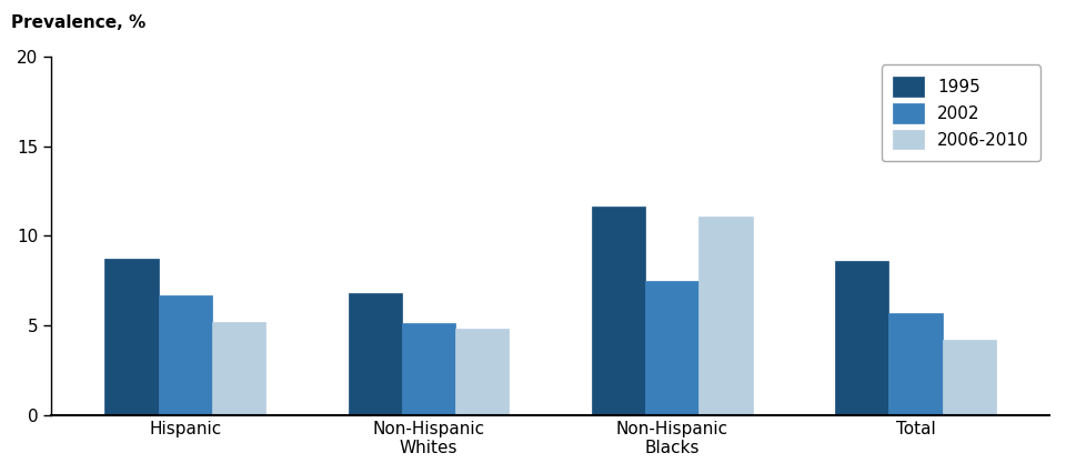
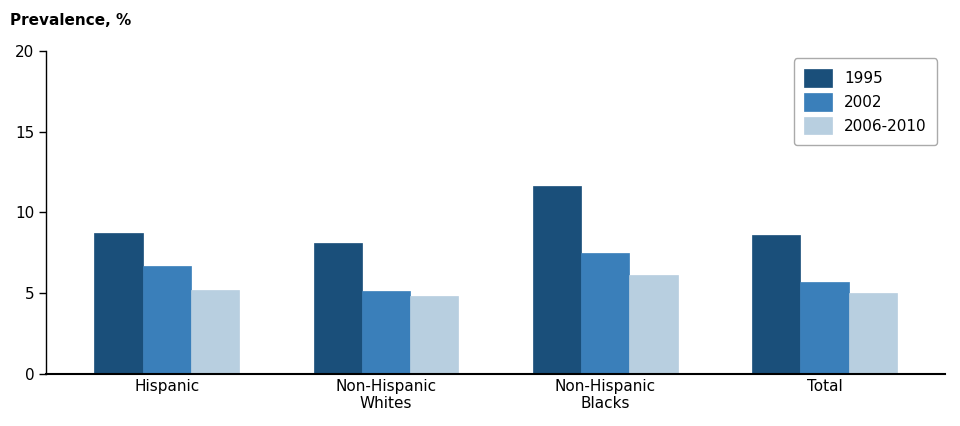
1995/Non-Hispanic Whites: 6.8 -> 8.1
2006-2010/Non-Hispanic Blacks: 11.1 -> 6.1
2006-2010/Total: 4.2 -> 5.0
